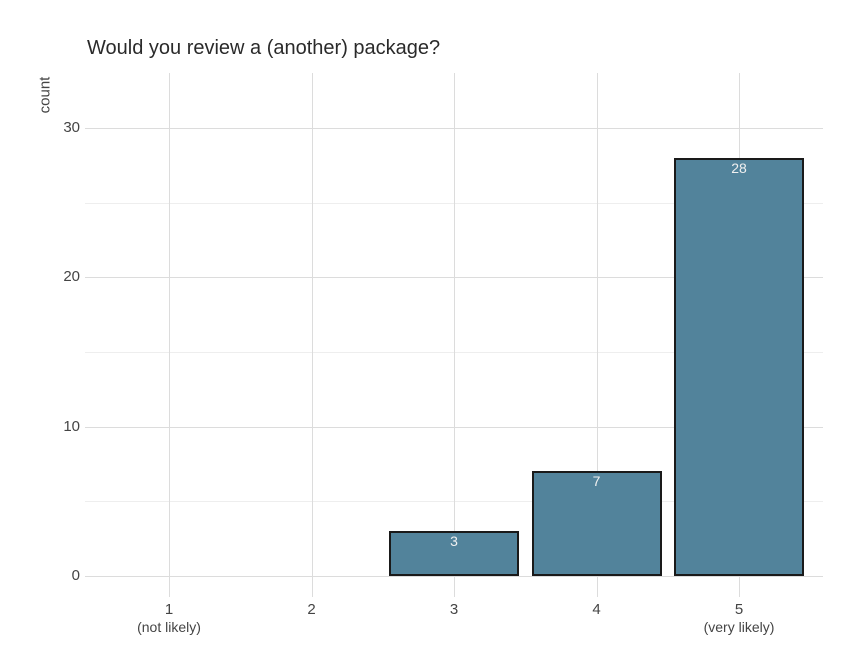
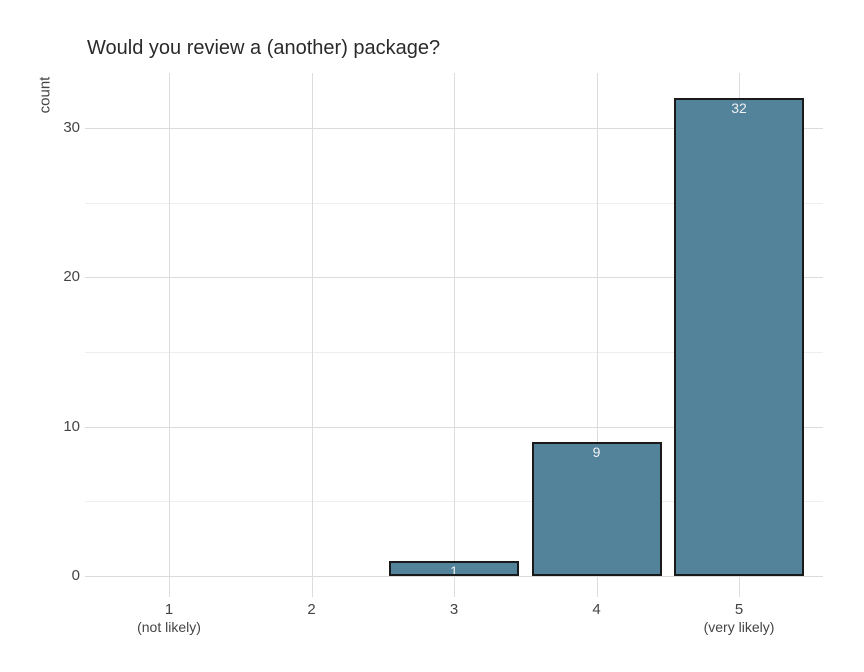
3: 3 -> 1
4: 7 -> 9
5: 28 -> 32
